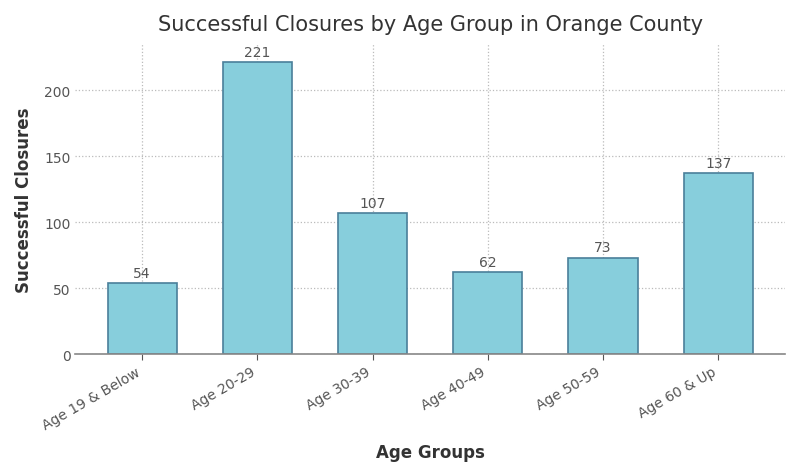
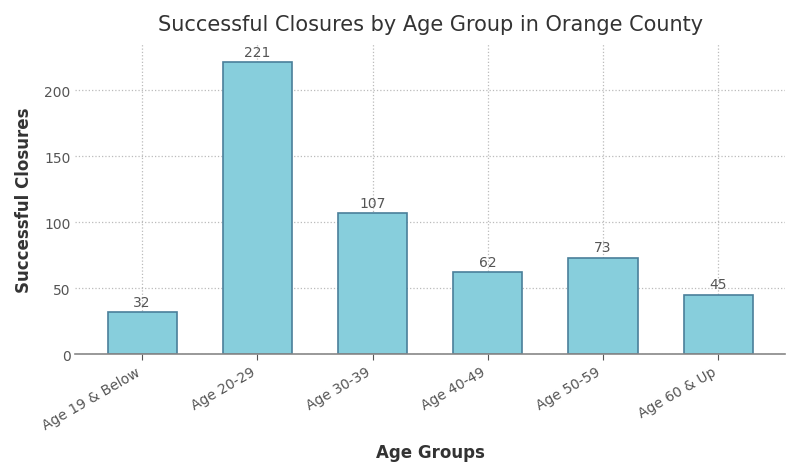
Age 19 & Below: 54 -> 32
Age 60 & Up: 137 -> 45
